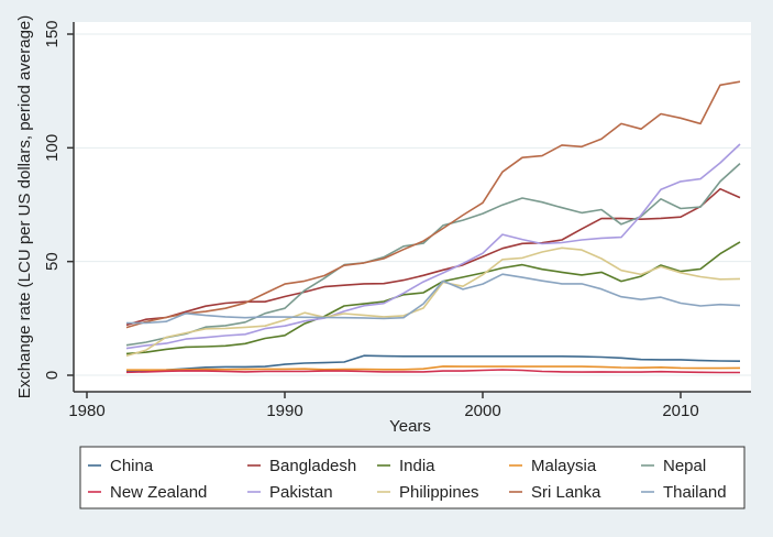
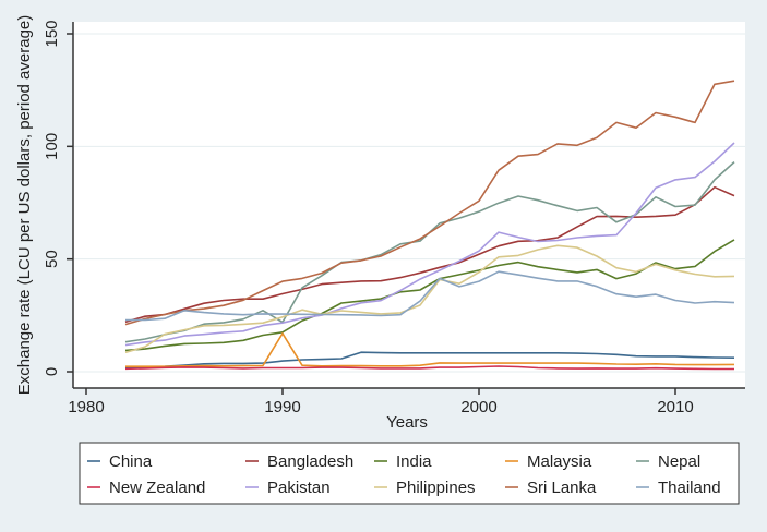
Malaysia/1990: 3 -> 17
Nepal/1990: 29 -> 22
